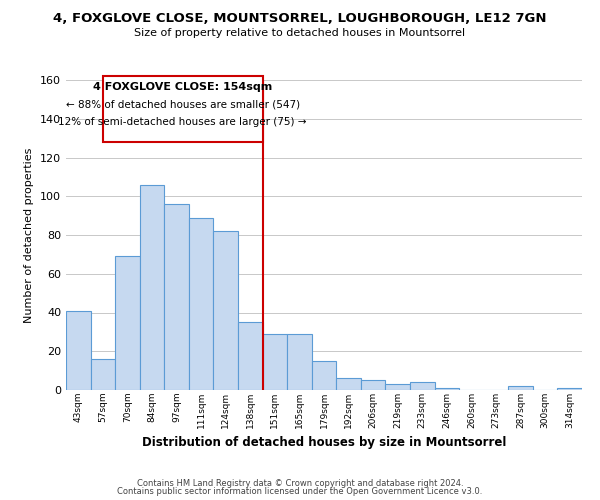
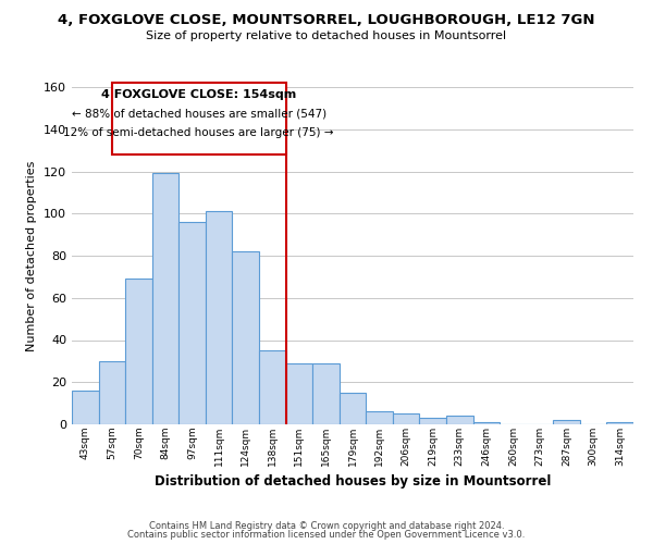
43sqm: 41 -> 16
57sqm: 16 -> 30
84sqm: 106 -> 119
111sqm: 89 -> 101
